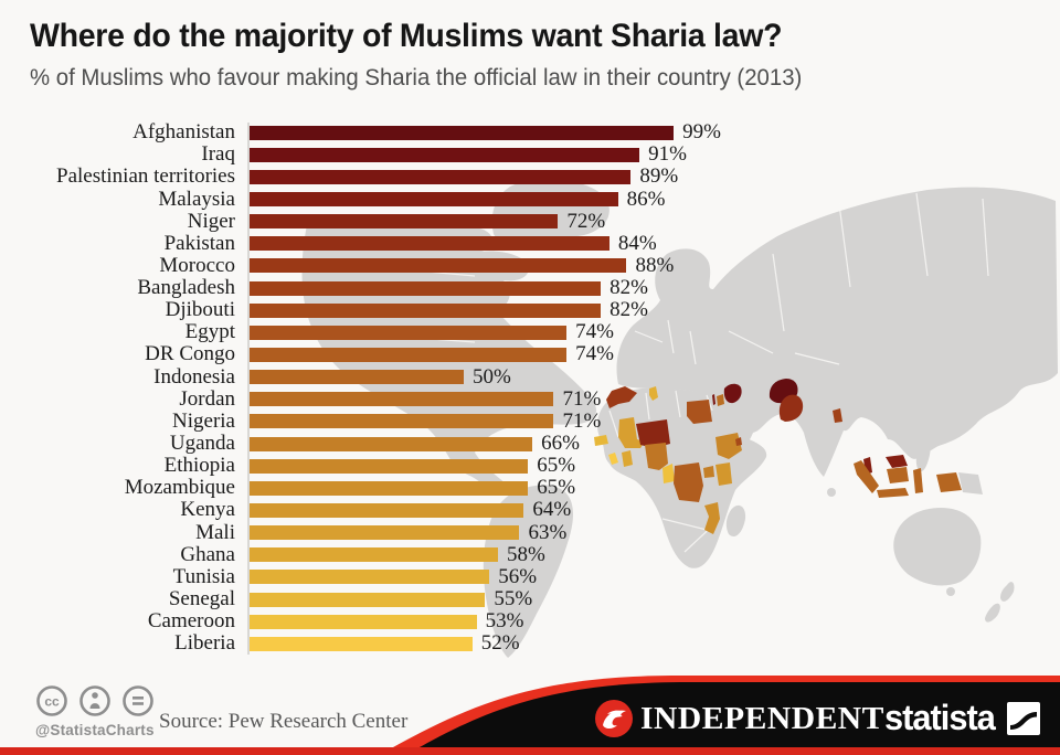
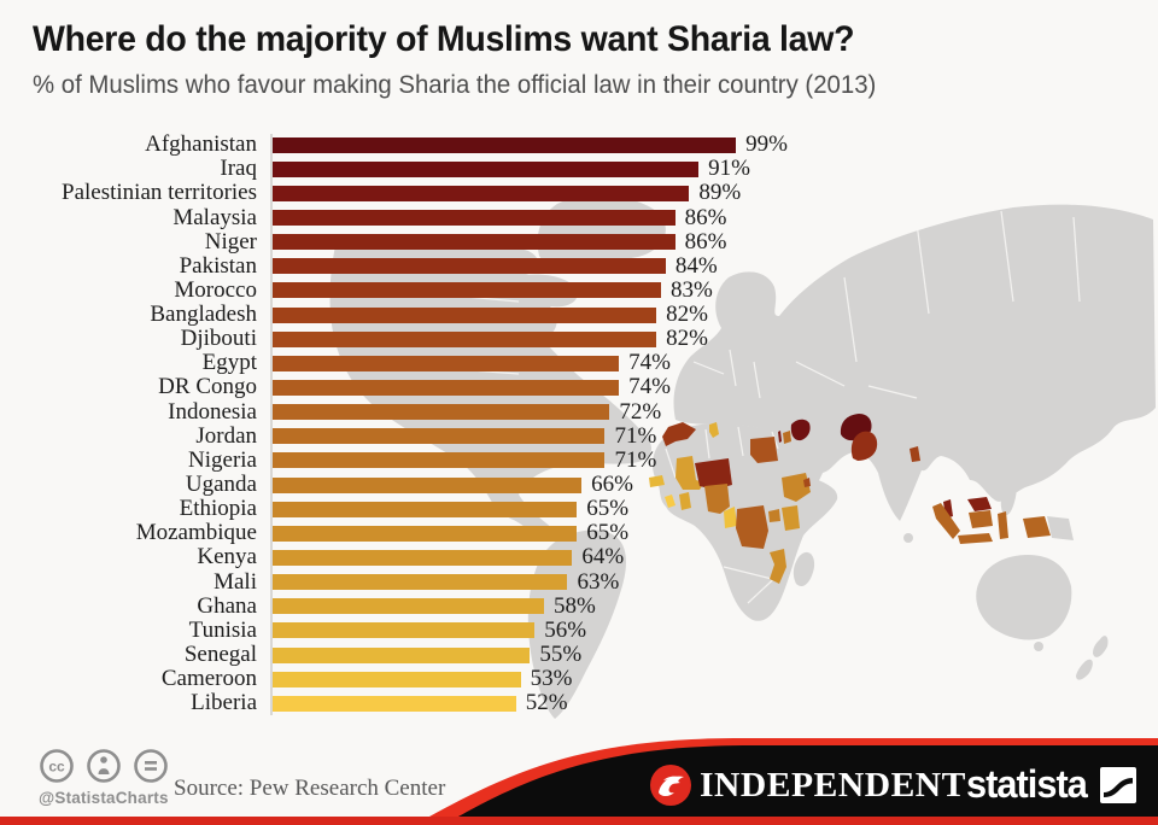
Niger: 72% -> 86%
Morocco: 88% -> 83%
Indonesia: 50% -> 72%
